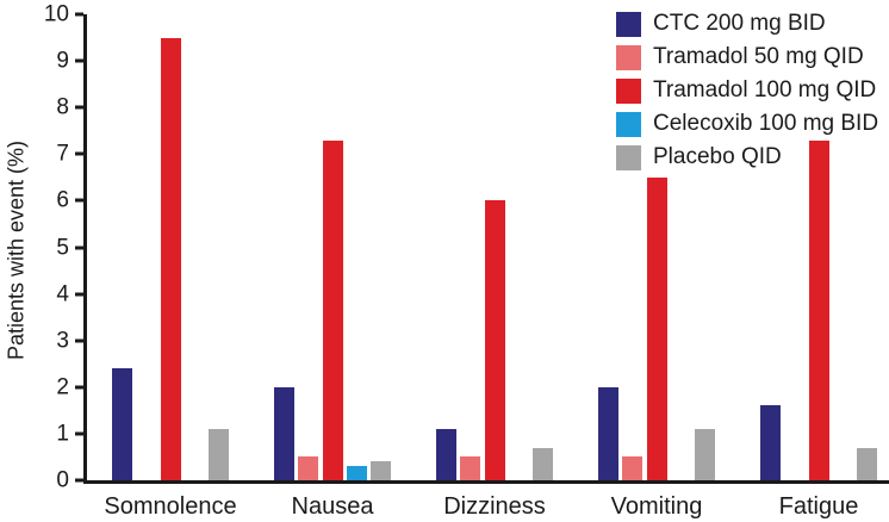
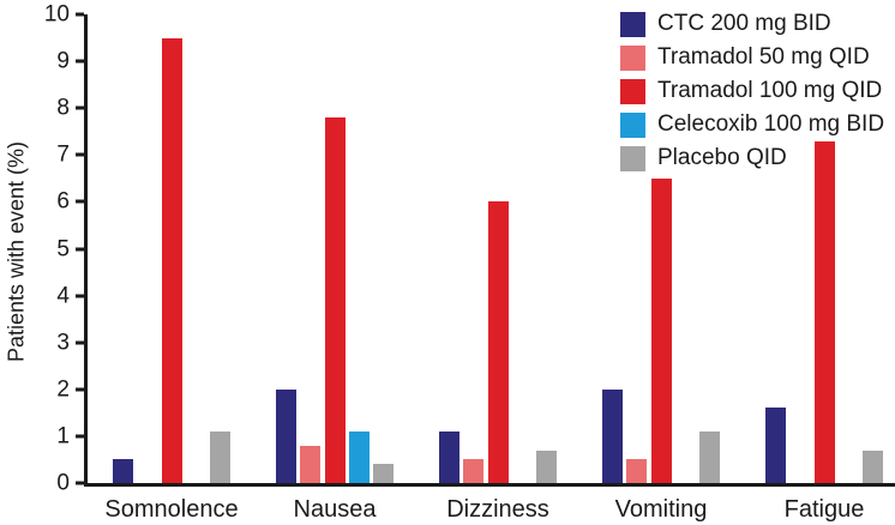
CTC 200 mg BID/Somnolence: 2.4 -> 0.5
Tramadol 50 mg QID/Nausea: 0.5 -> 0.8
Tramadol 100 mg QID/Nausea: 7.3 -> 7.8
Celecoxib 100 mg BID/Nausea: 0.3 -> 1.1
